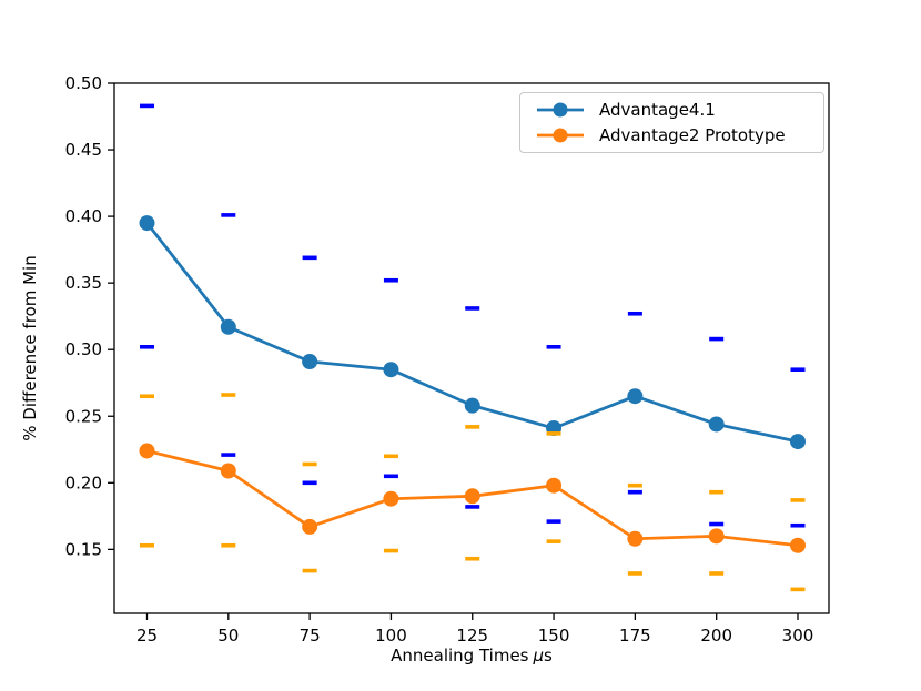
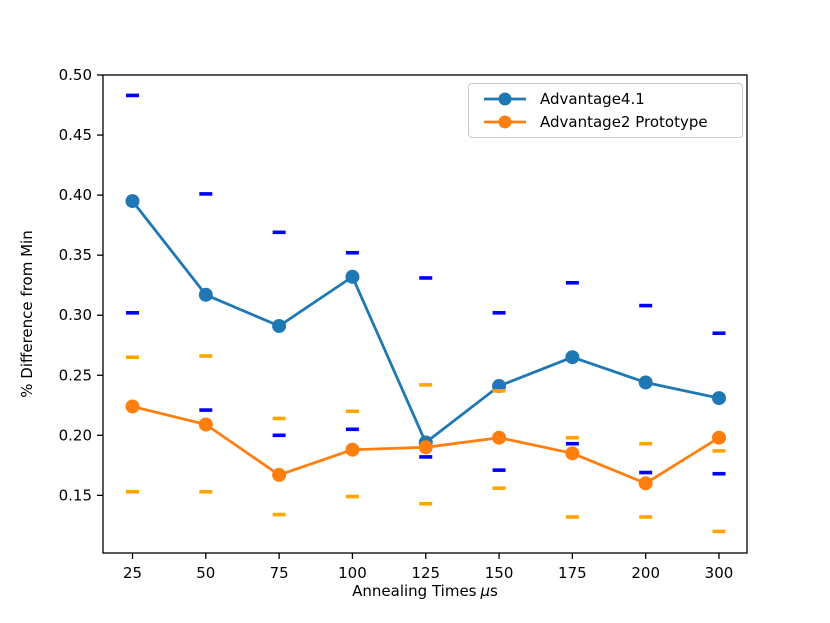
Advantage4.1/100: 0.285 -> 0.332
Advantage4.1/125: 0.258 -> 0.194
Advantage2 Prototype/175: 0.158 -> 0.185
Advantage2 Prototype/300: 0.153 -> 0.198
